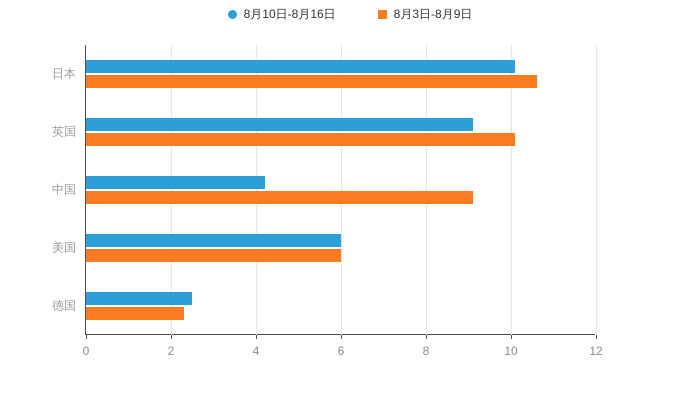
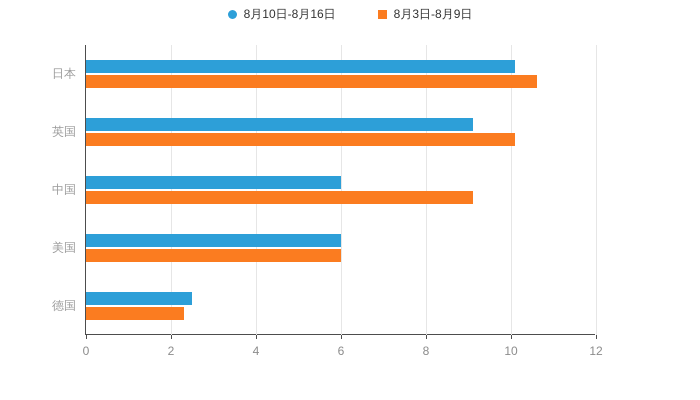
8月10日-8月16日/中国: 4.2 -> 6.0
